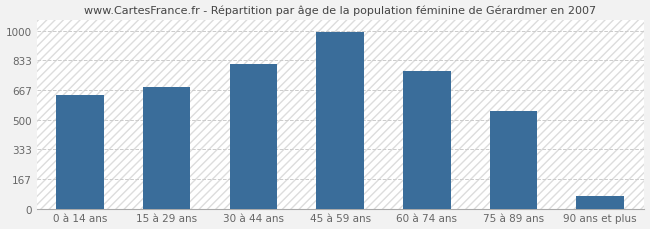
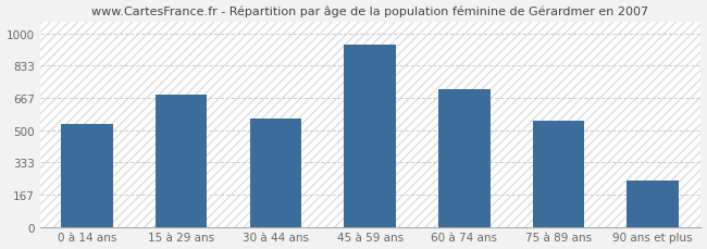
0 à 14 ans: 640 -> 530
30 à 44 ans: 810 -> 560
45 à 59 ans: 990 -> 940
60 à 74 ans: 770 -> 710
90 ans et plus: 70 -> 240
